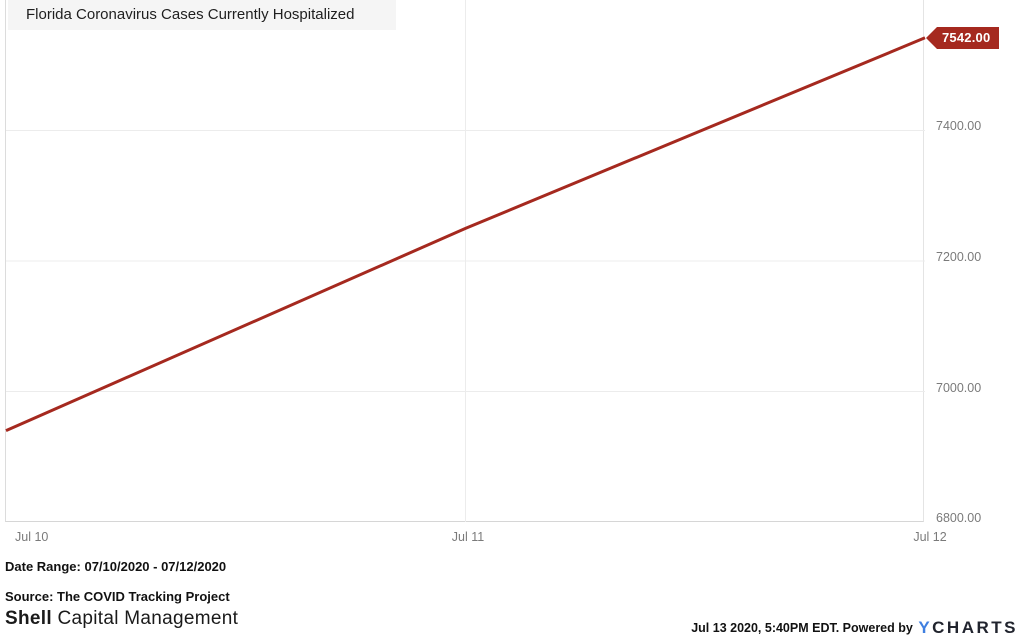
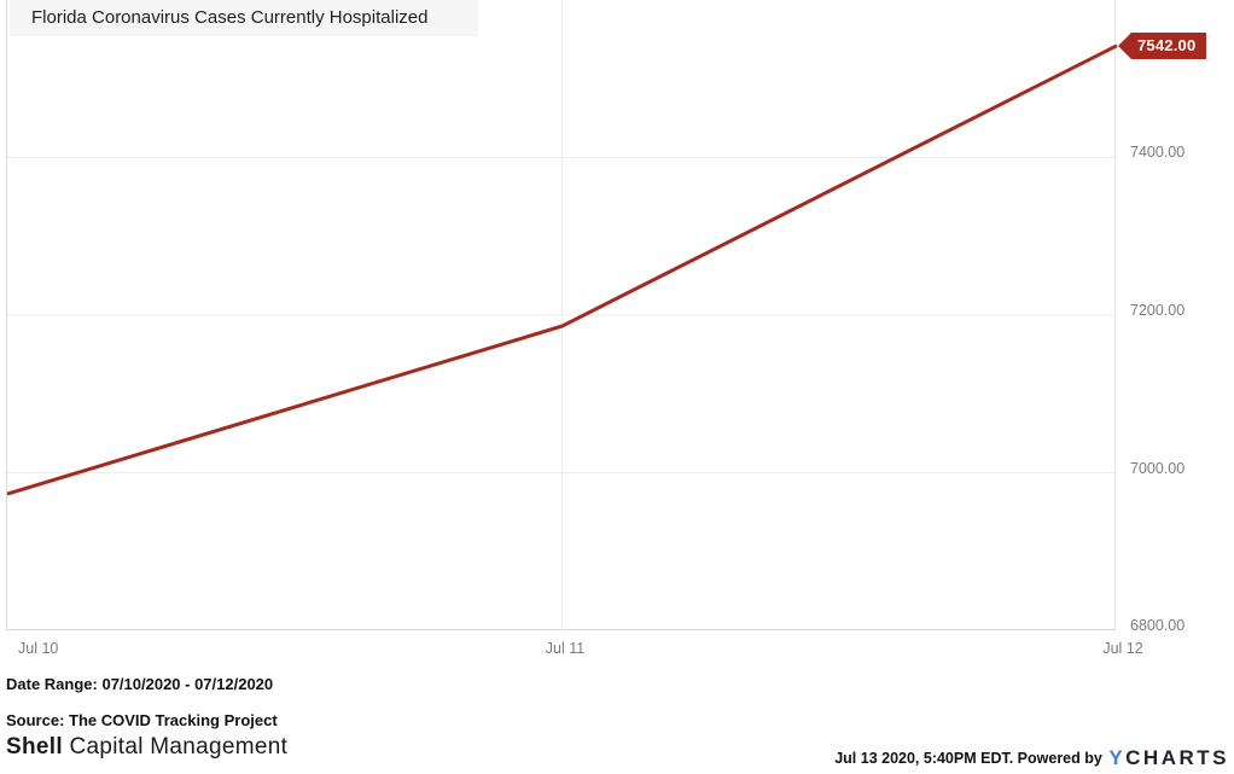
Jul 10: 6940 -> 6970
Jul 11: 7250 -> 7190
